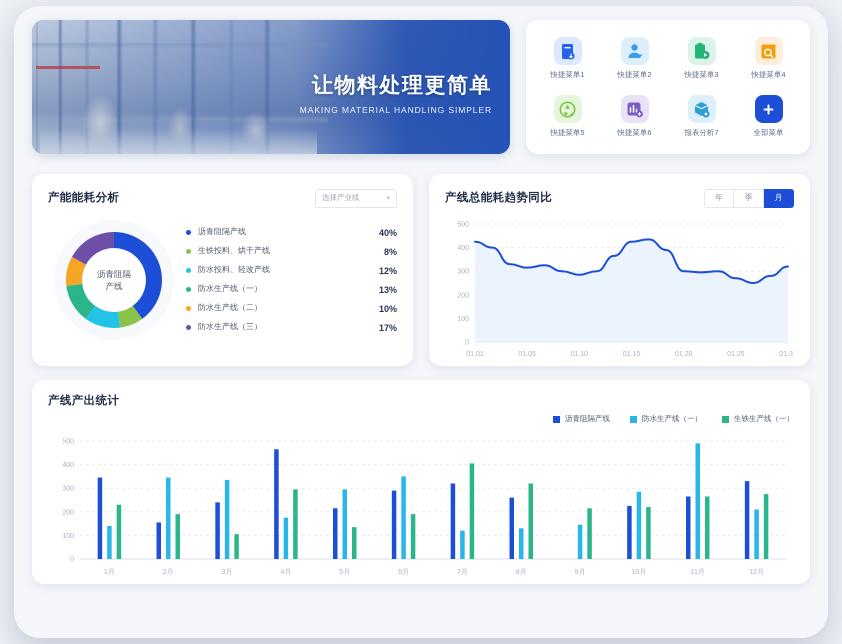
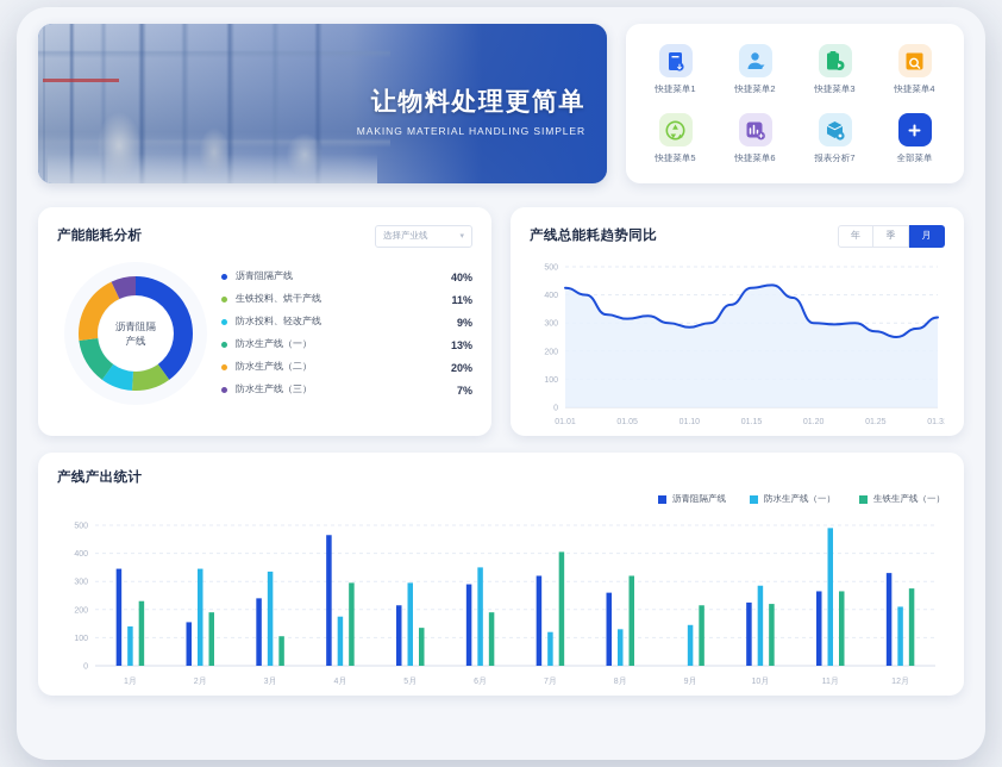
产能能耗分析/生铁投料、烘干产线: 8% -> 11%
产能能耗分析/防水投料、轻改产线: 12% -> 9%
产能能耗分析/防水生产线（二）: 10% -> 20%
产能能耗分析/防水生产线（三）: 17% -> 7%
